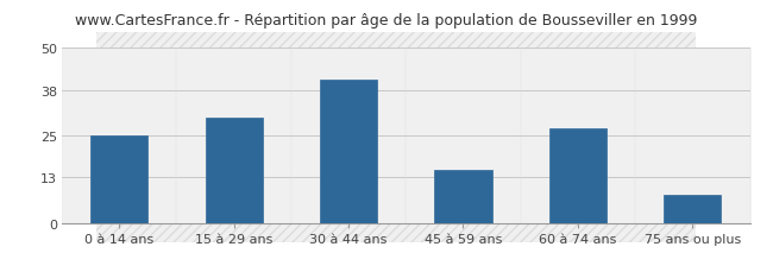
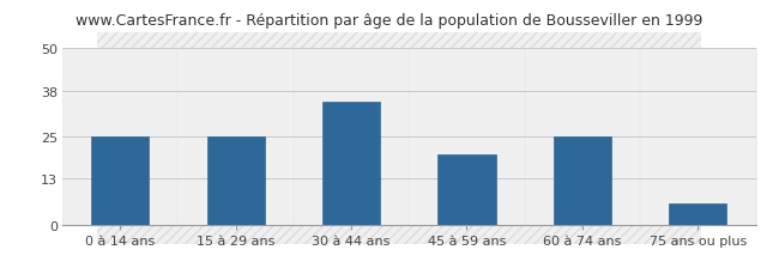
15 à 29 ans: 30 -> 25
30 à 44 ans: 41 -> 35
45 à 59 ans: 15 -> 20
60 à 74 ans: 27 -> 25
75 ans ou plus: 8 -> 6
